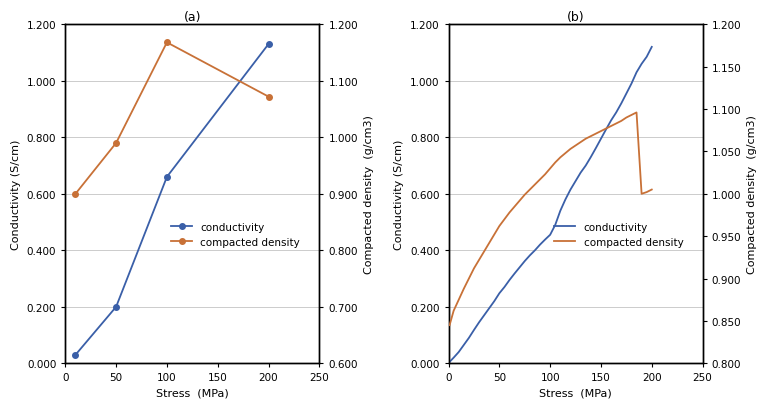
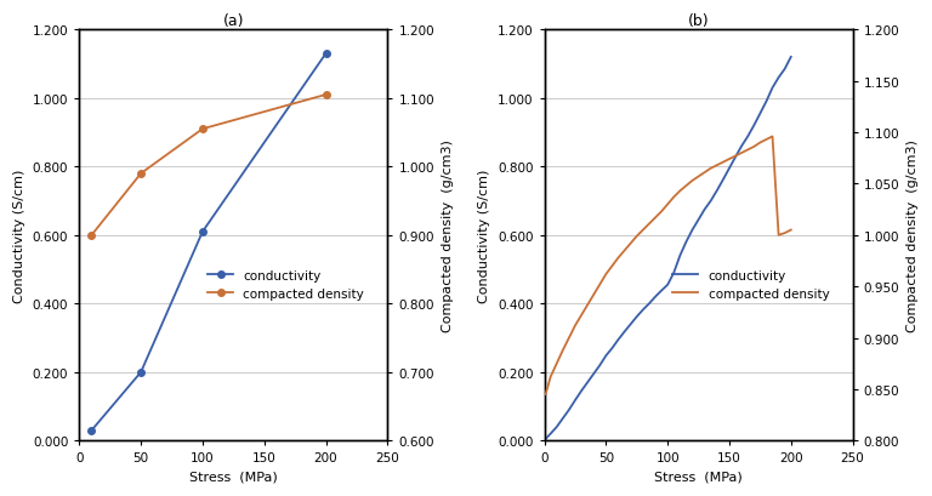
(a)/conductivity/100: 0.66 -> 0.61
(a)/compacted density/100: 1.168 -> 1.055
(a)/compacted density/200: 1.072 -> 1.105
